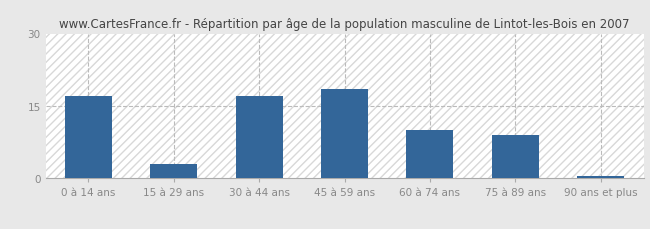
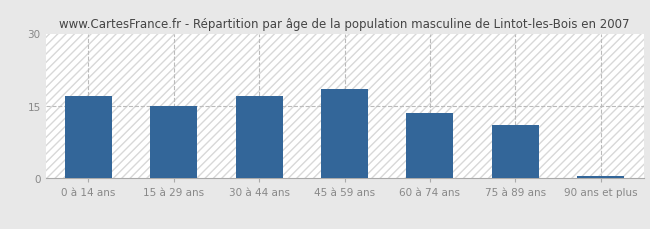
15 à 29 ans: 3.0 -> 15.0
60 à 74 ans: 10.0 -> 13.5
75 à 89 ans: 9.0 -> 11.0
